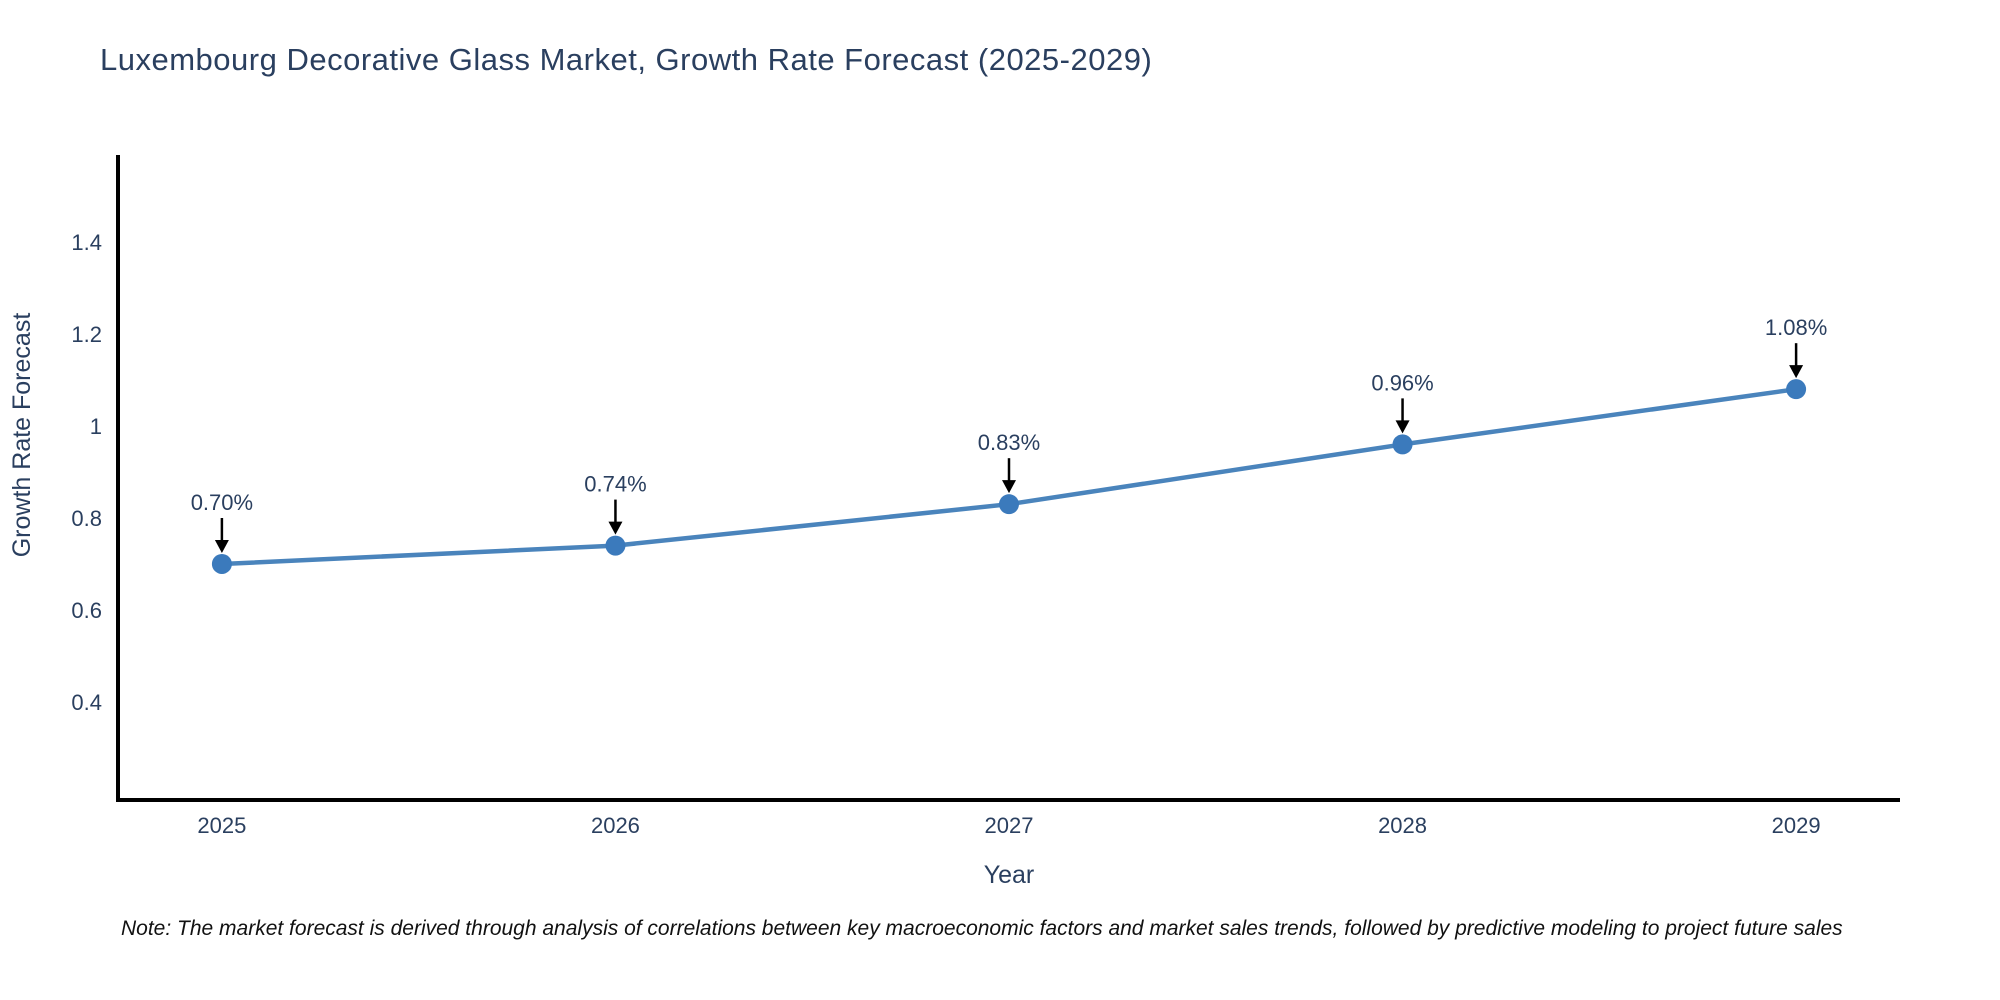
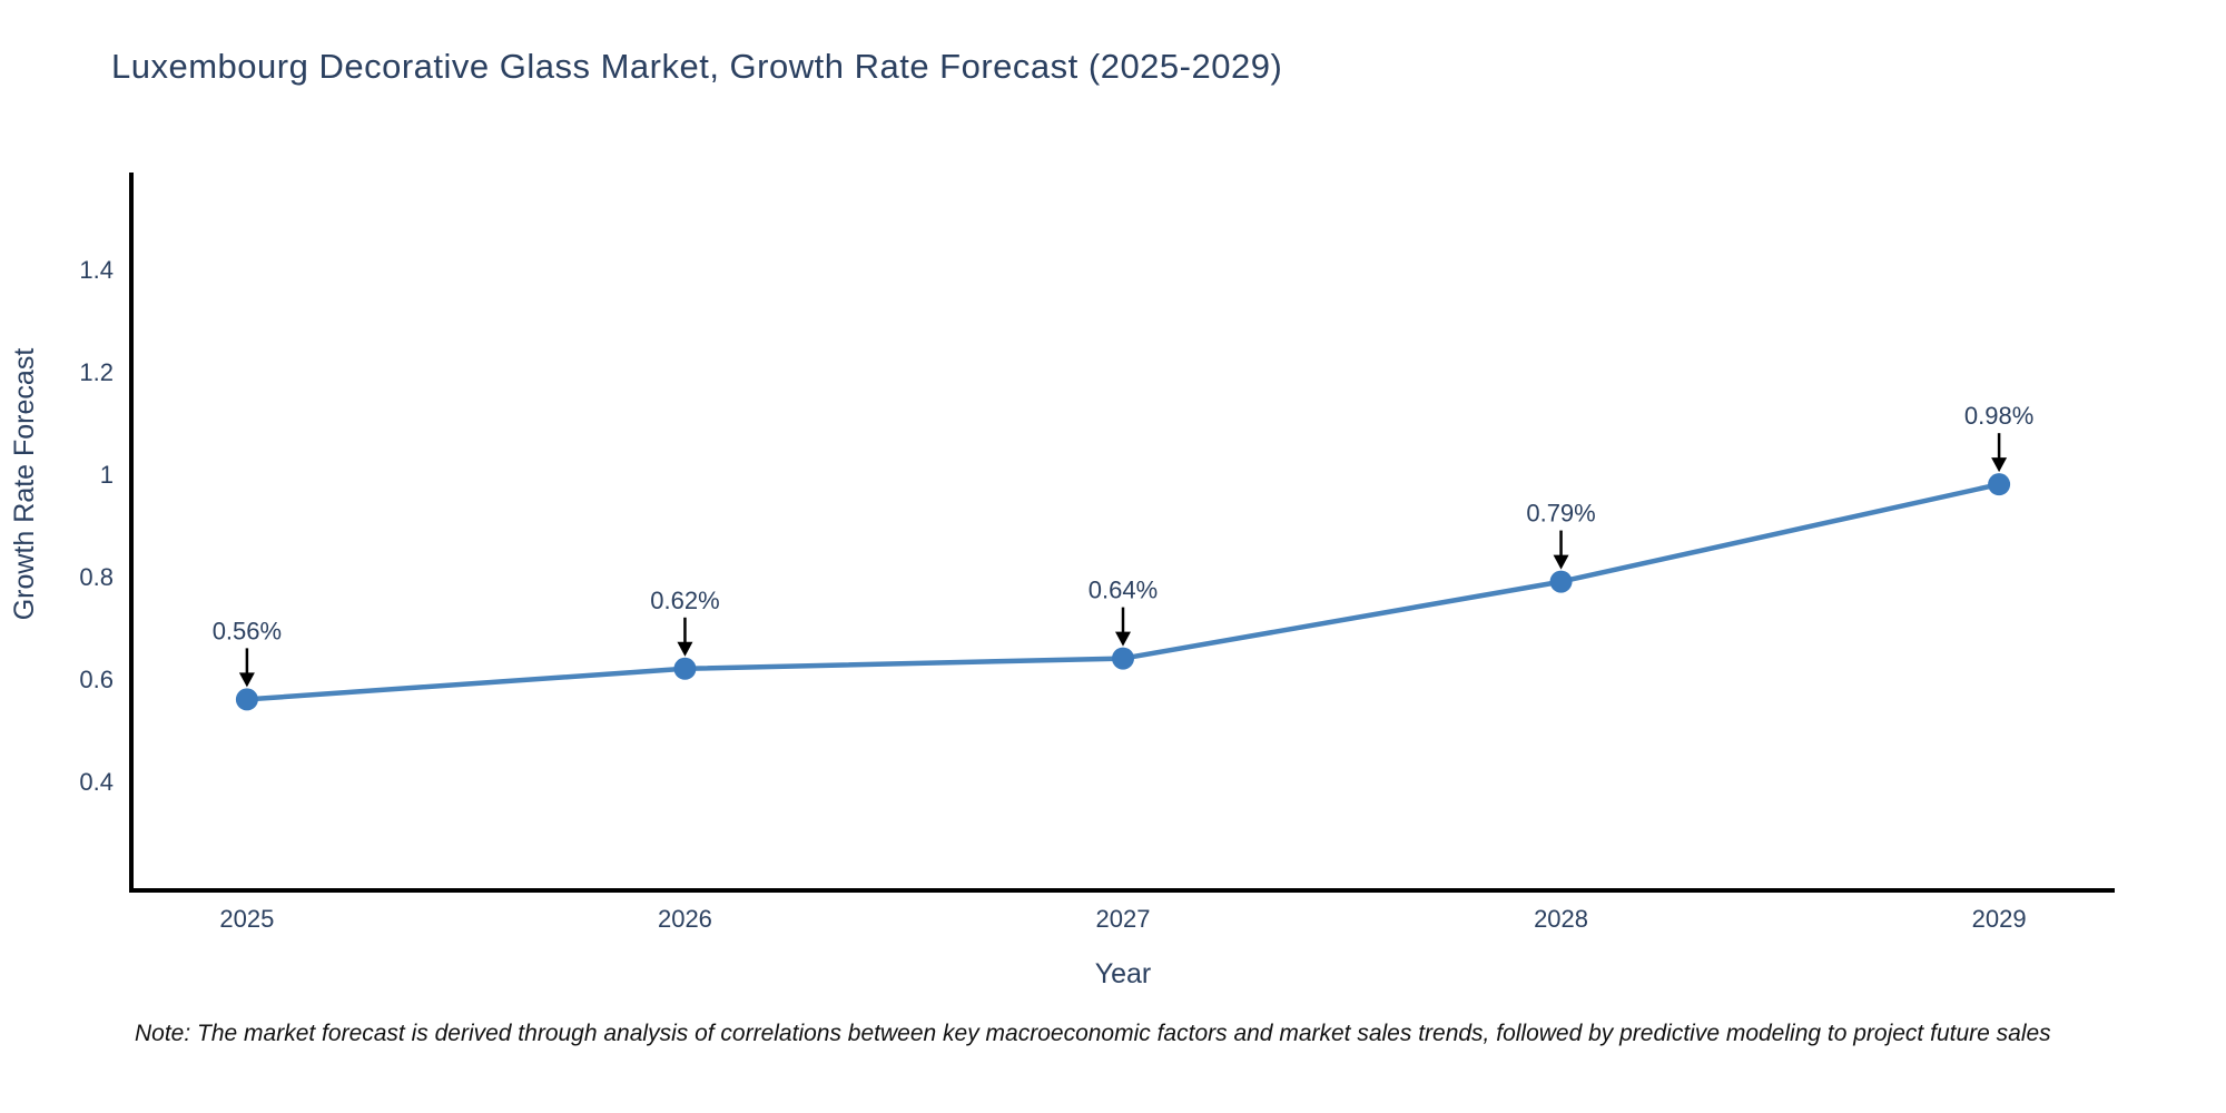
2025: 0.70% -> 0.56%
2026: 0.74% -> 0.62%
2027: 0.83% -> 0.64%
2028: 0.96% -> 0.79%
2029: 1.08% -> 0.98%
